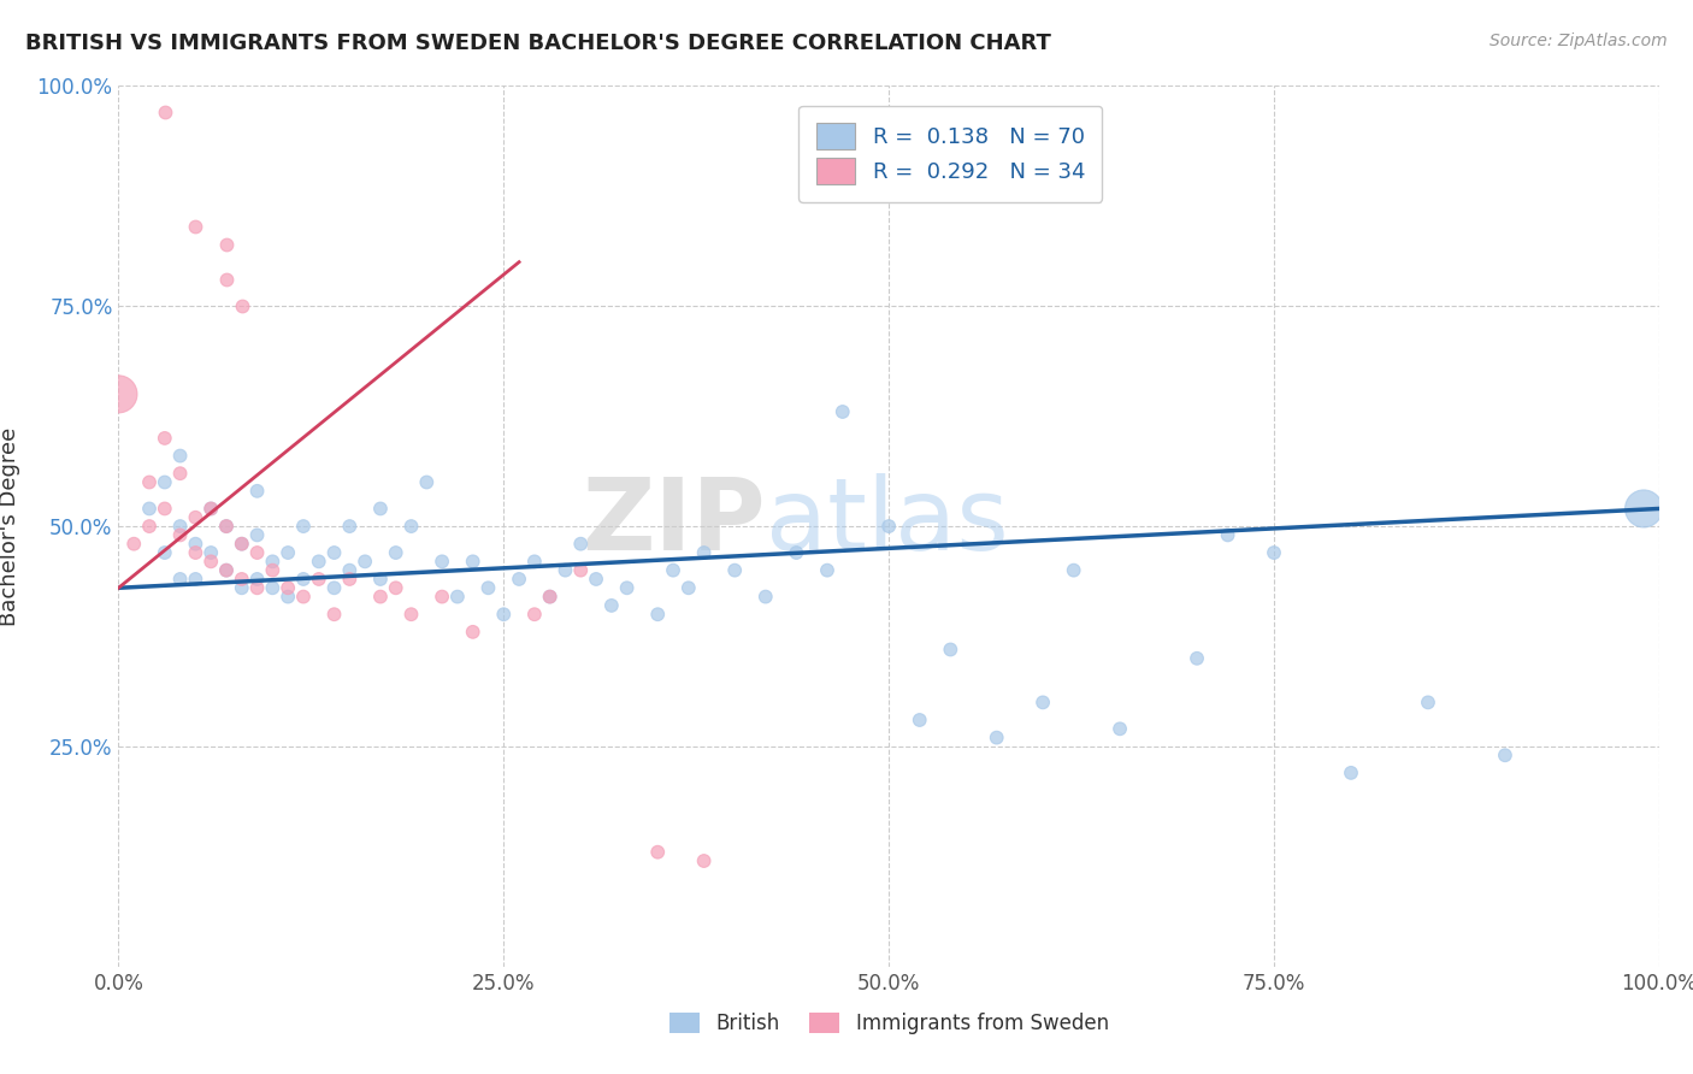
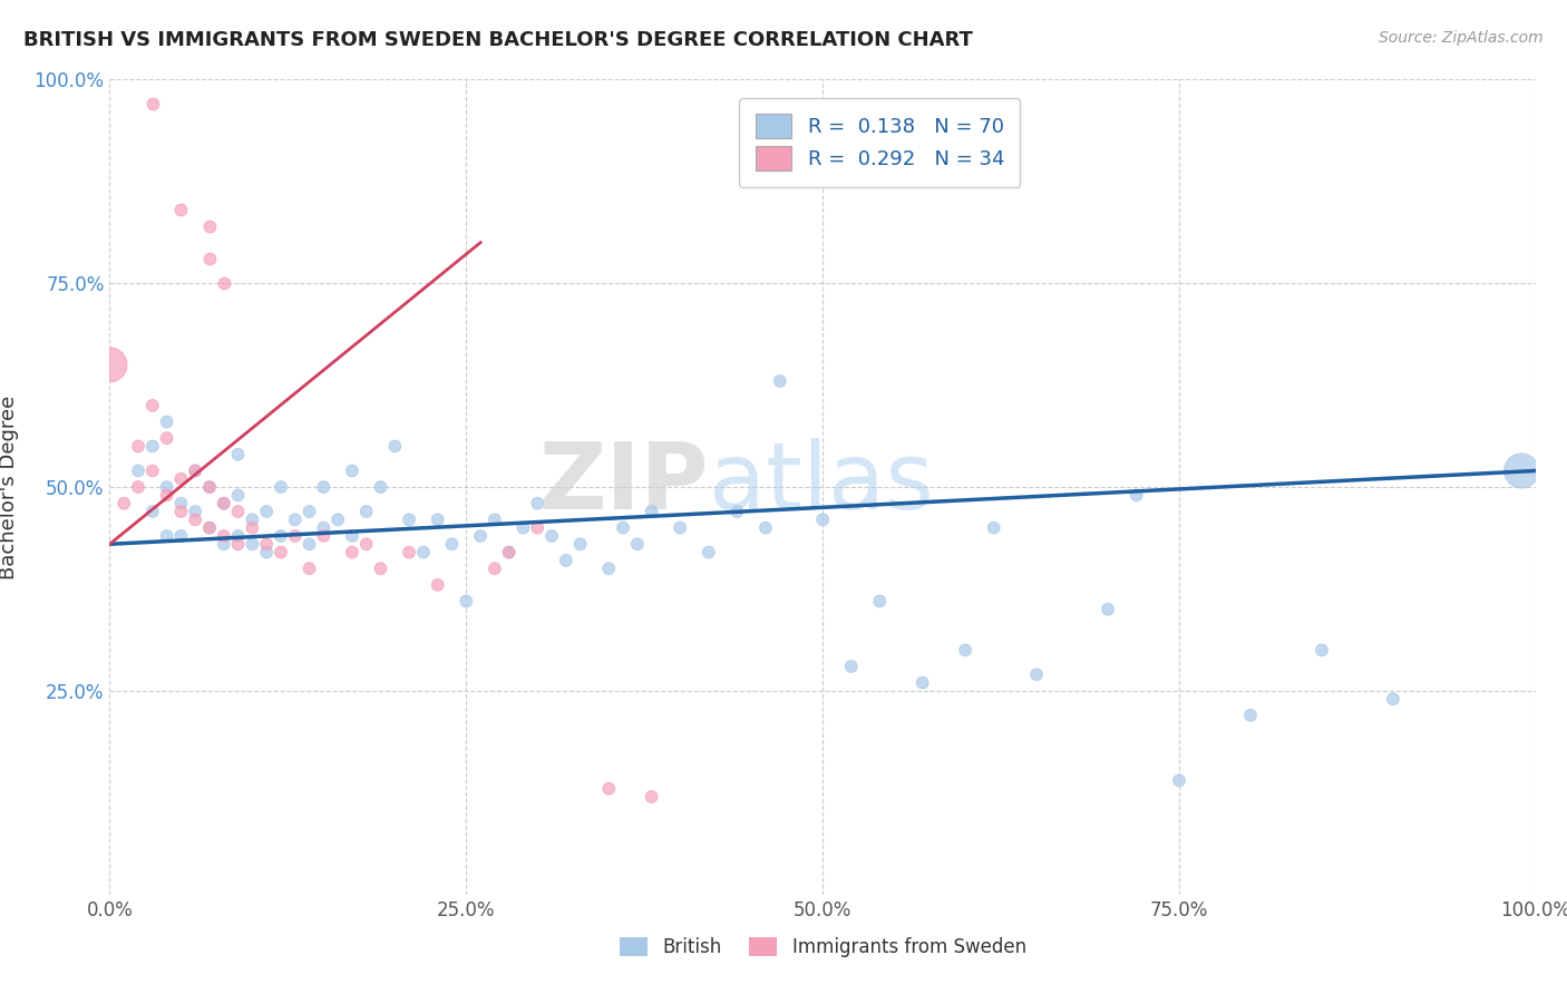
British/25.0%: 40% -> 36%
British/50.0%: 50% -> 46%
British/75.0%: 47% -> 14%
